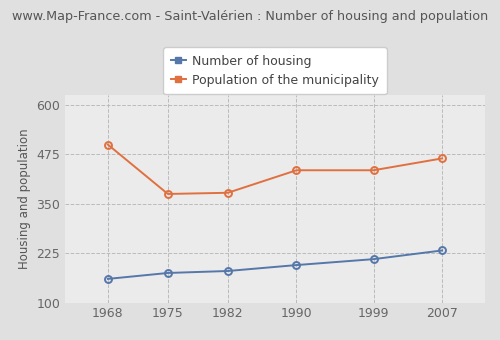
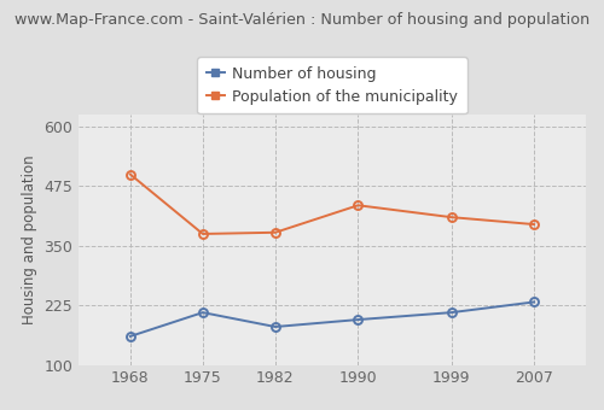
Number of housing/1975: 175 -> 210
Population of the municipality/1999: 435 -> 410
Population of the municipality/2007: 465 -> 395
